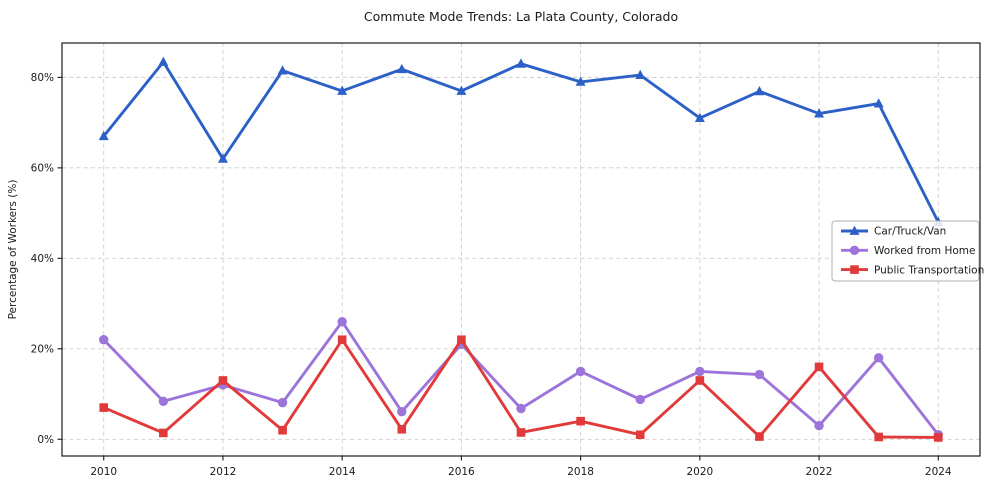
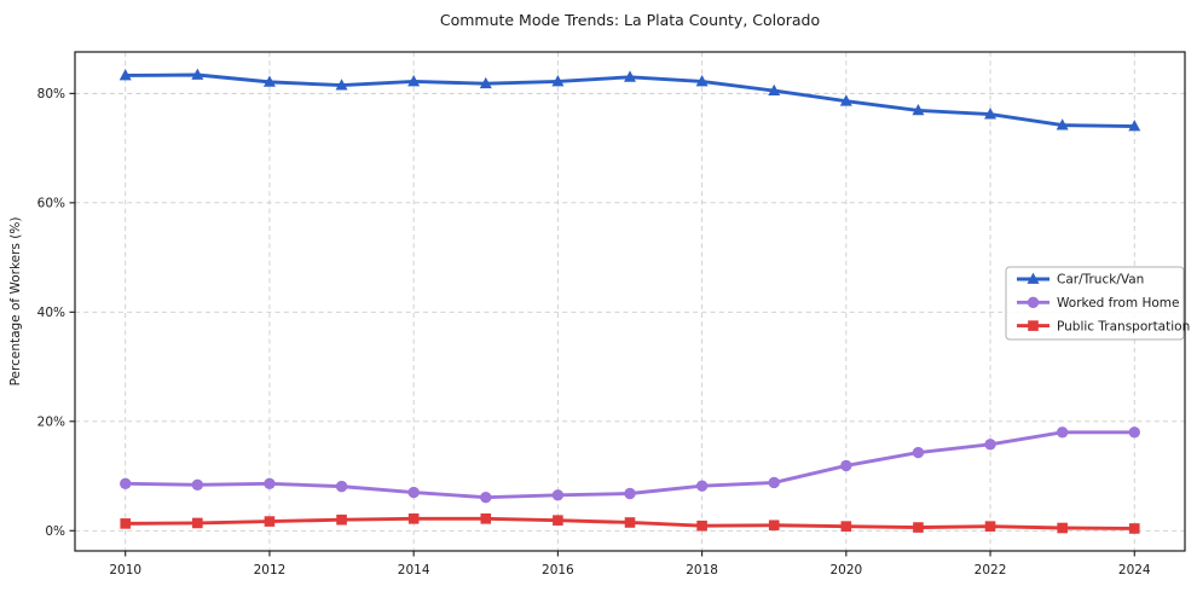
Car/Truck/Van/2010: 67% -> 83%
Worked from Home/2010: 22% -> 9%
Public Transportation/2010: 7% -> 1%
Car/Truck/Van/2012: 62% -> 82%
Worked from Home/2012: 12% -> 9%
Public Transportation/2012: 13% -> 2%
Car/Truck/Van/2014: 77% -> 82%
Worked from Home/2014: 26% -> 7%
Public Transportation/2014: 22% -> 2%
Car/Truck/Van/2016: 77% -> 82%
Worked from Home/2016: 21% -> 6%
Public Transportation/2016: 22% -> 2%
Car/Truck/Van/2018: 79% -> 82%
Worked from Home/2018: 15% -> 8%
Public Transportation/2018: 4% -> 1%
Car/Truck/Van/2020: 71% -> 79%
Worked from Home/2020: 15% -> 12%
Public Transportation/2020: 13% -> 1%
Car/Truck/Van/2022: 72% -> 76%
Worked from Home/2022: 3% -> 16%
Public Transportation/2022: 16% -> 1%
Car/Truck/Van/2024: 48% -> 74%
Worked from Home/2024: 1% -> 18%
